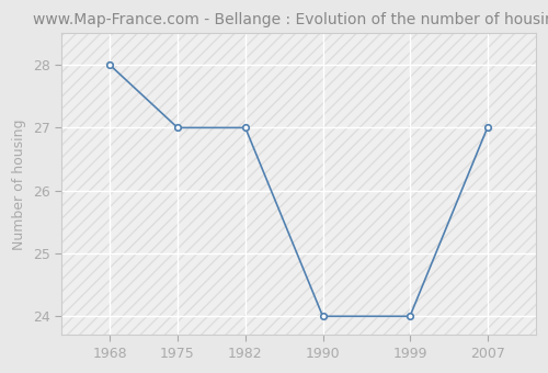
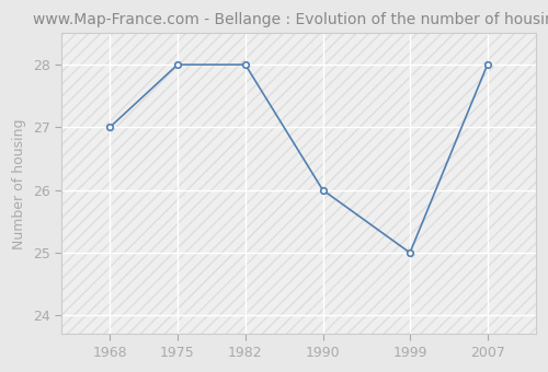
1968: 28 -> 27
1975: 27 -> 28
1982: 27 -> 28
1990: 24 -> 26
1999: 24 -> 25
2007: 27 -> 28
